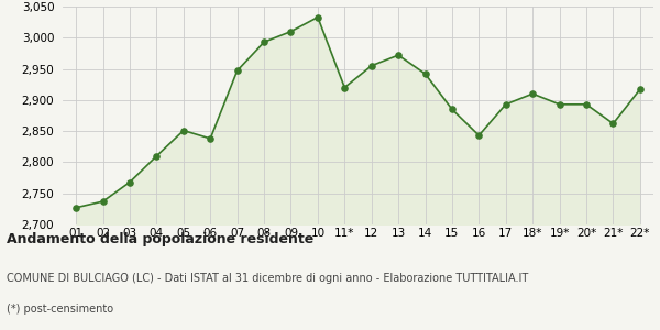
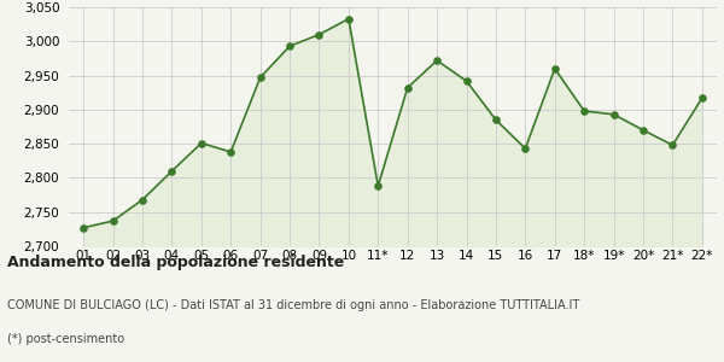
11*: 2,920 -> 2,788
12: 2,955 -> 2,932
17: 2,893 -> 2,960
18*: 2,910 -> 2,898
20*: 2,893 -> 2,870
21*: 2,862 -> 2,848
